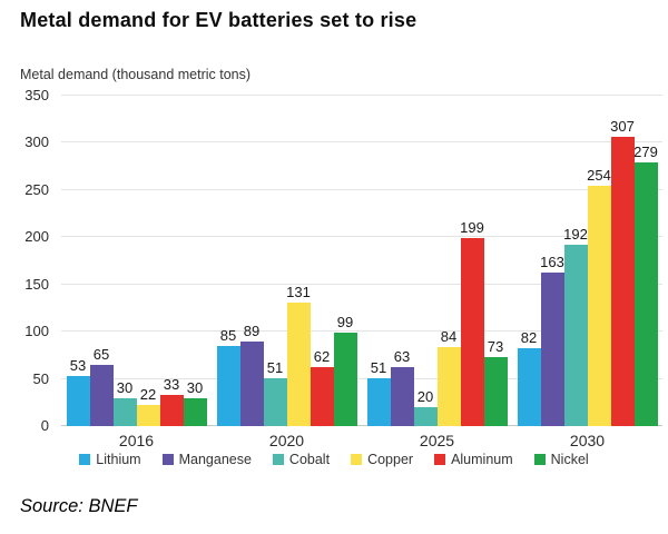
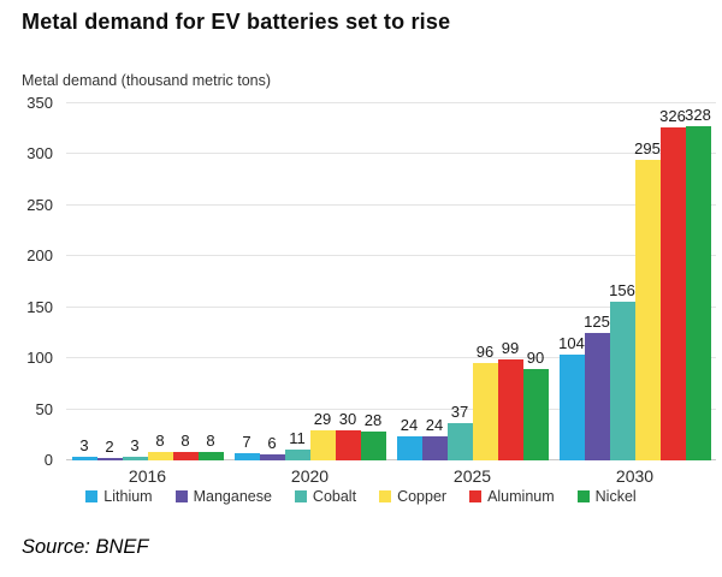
Lithium/2016: 53 -> 3
Manganese/2016: 65 -> 2
Cobalt/2016: 30 -> 3
Copper/2016: 22 -> 8
Aluminum/2016: 33 -> 8
Nickel/2016: 30 -> 8
Lithium/2020: 85 -> 7
Manganese/2020: 89 -> 6
Cobalt/2020: 51 -> 11
Copper/2020: 131 -> 29
Aluminum/2020: 62 -> 30
Nickel/2020: 99 -> 28
Lithium/2025: 51 -> 24
Manganese/2025: 63 -> 24
Cobalt/2025: 20 -> 37
Copper/2025: 84 -> 96
Aluminum/2025: 199 -> 99
Nickel/2025: 73 -> 90
Lithium/2030: 82 -> 104
Manganese/2030: 163 -> 125
Cobalt/2030: 192 -> 156
Copper/2030: 254 -> 295
Aluminum/2030: 307 -> 326
Nickel/2030: 279 -> 328
